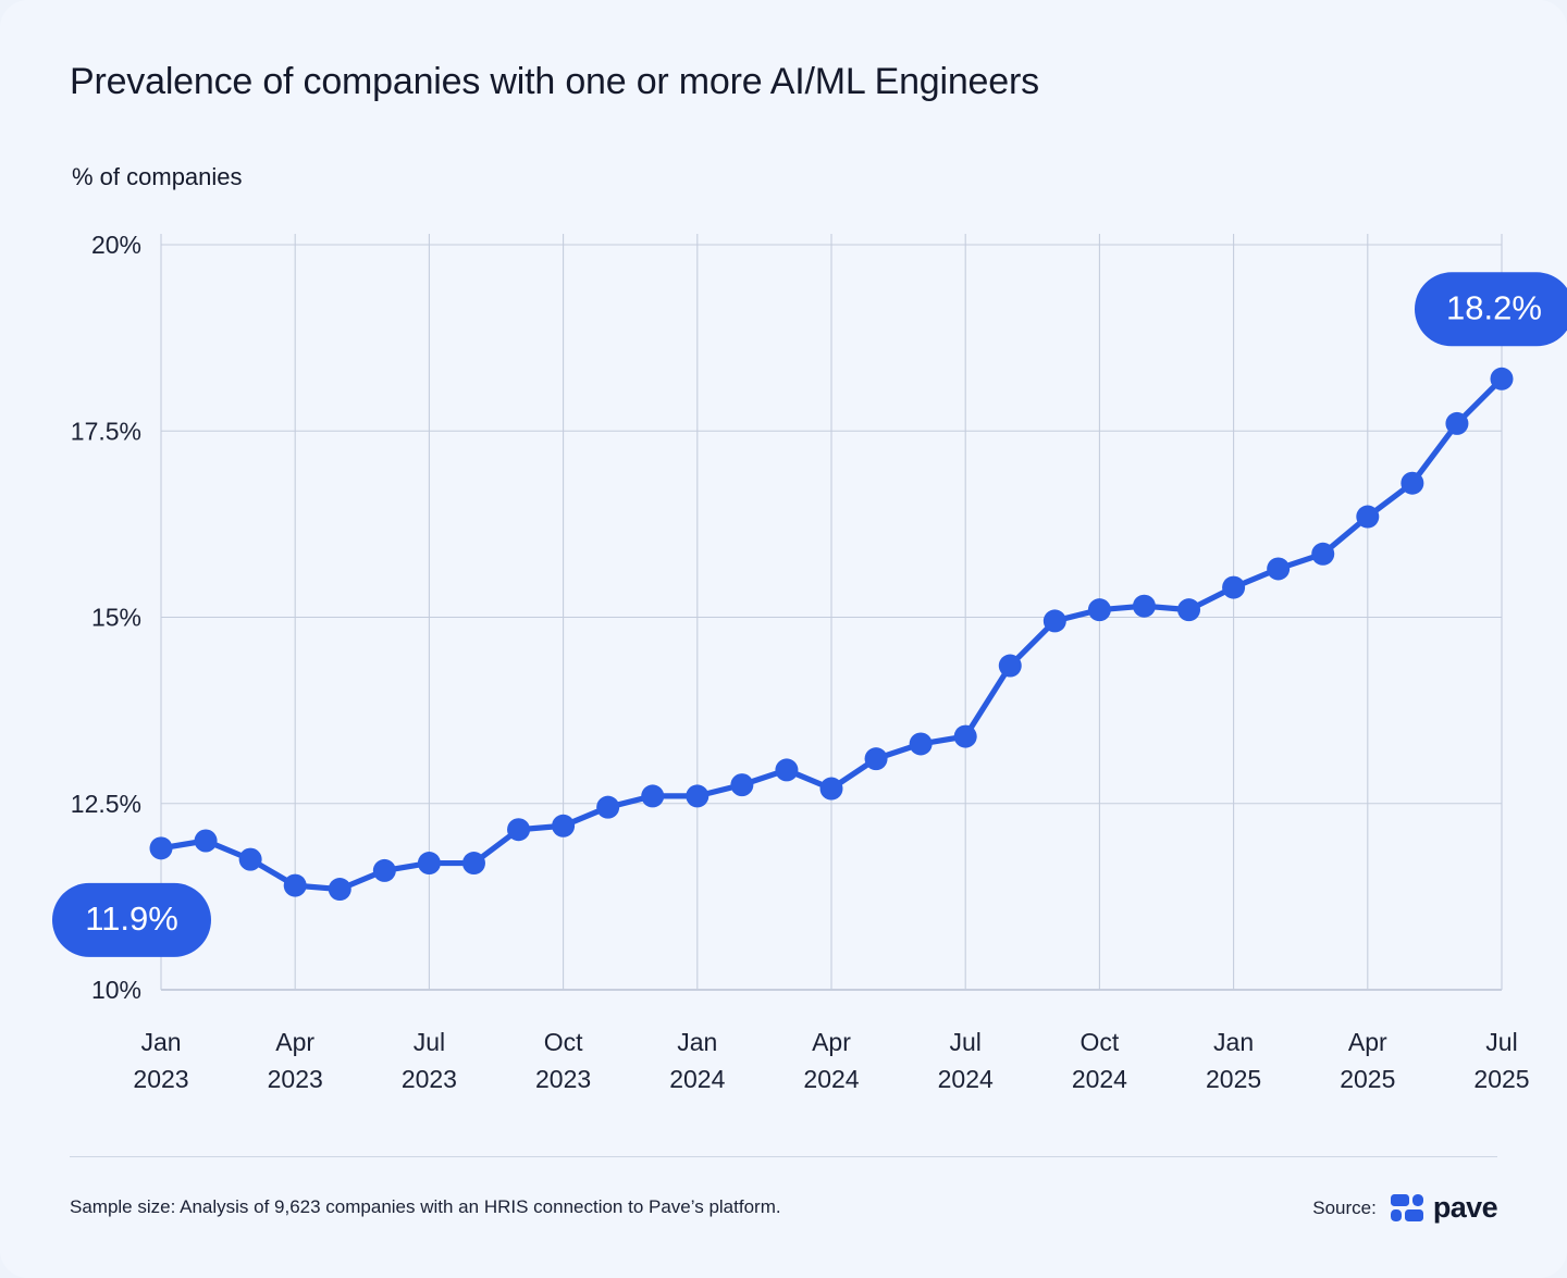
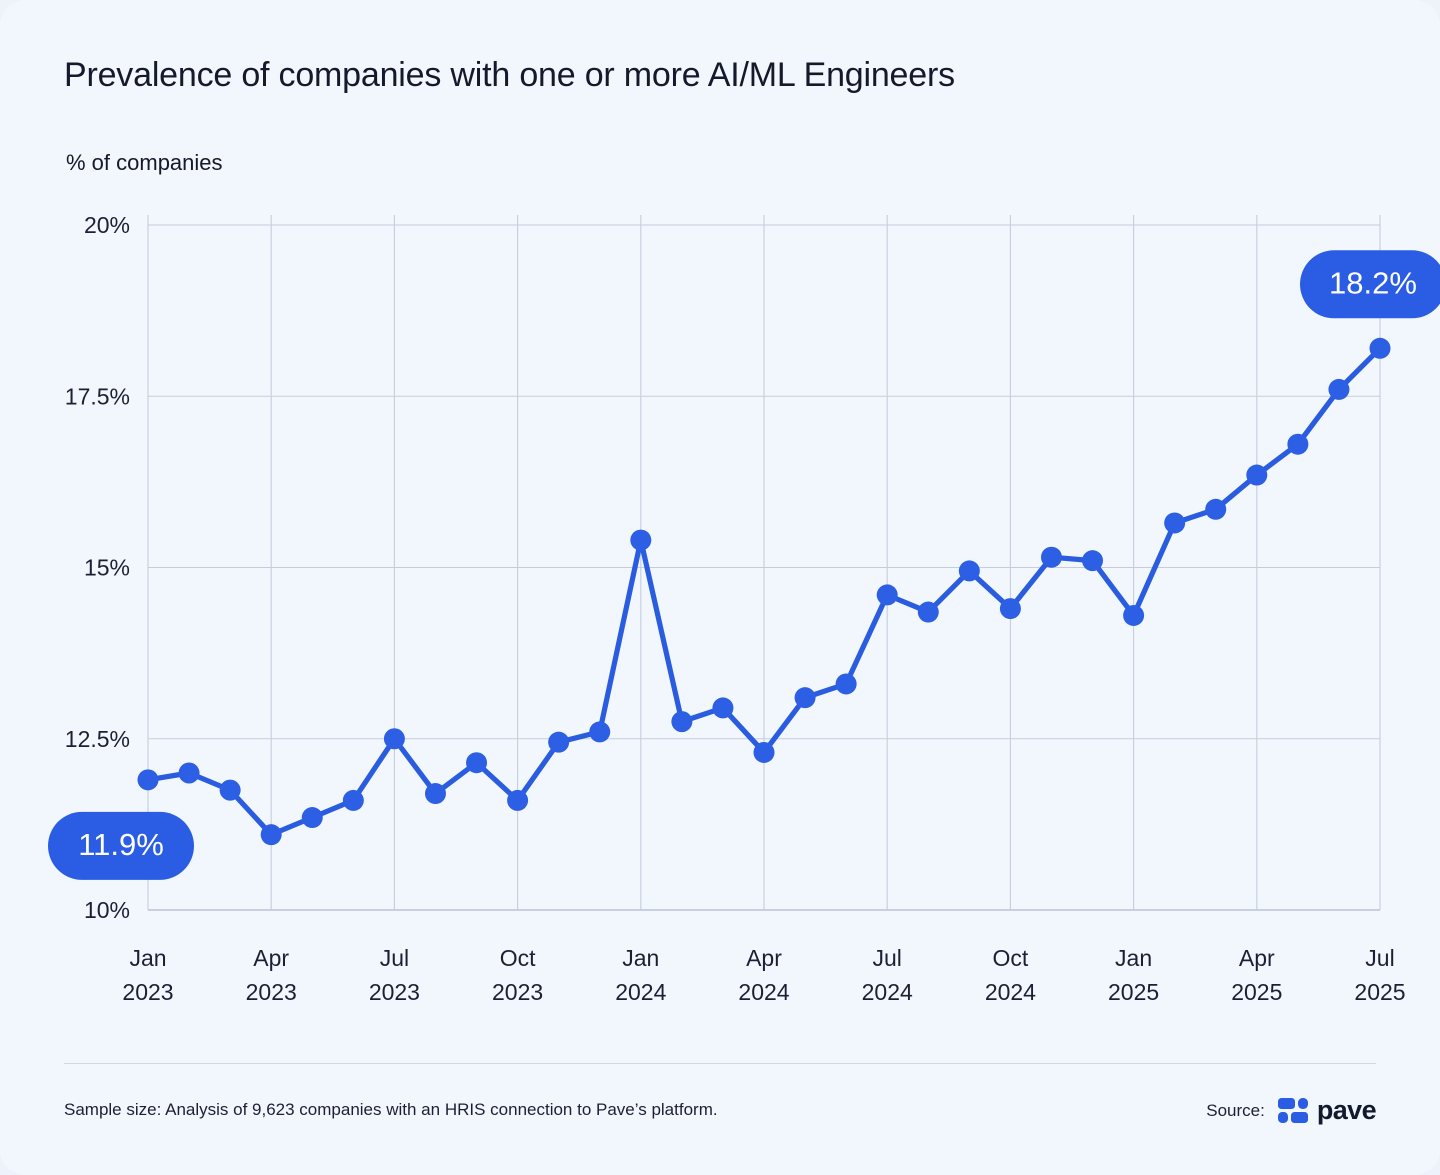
Apr 2023: 11.4% -> 11.1%
Jul 2023: 11.7% -> 12.5%
Oct 2023: 12.2% -> 11.6%
Jan 2024: 12.6% -> 15.4%
Apr 2024: 12.7% -> 12.3%
Jul 2024: 13.4% -> 14.6%
Oct 2024: 15.1% -> 14.4%
Jan 2025: 15.4% -> 14.3%
